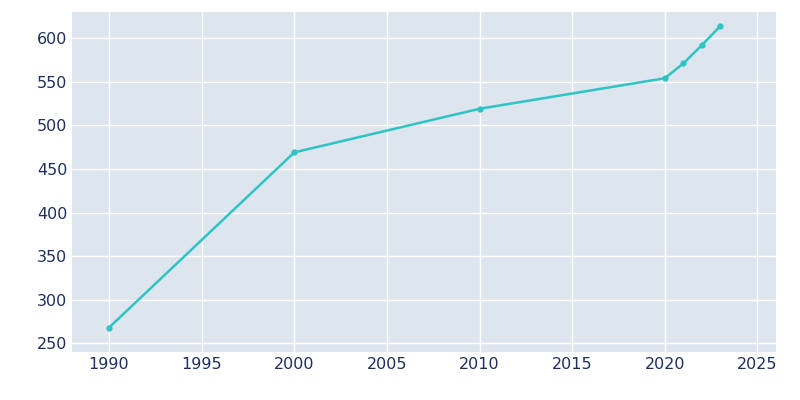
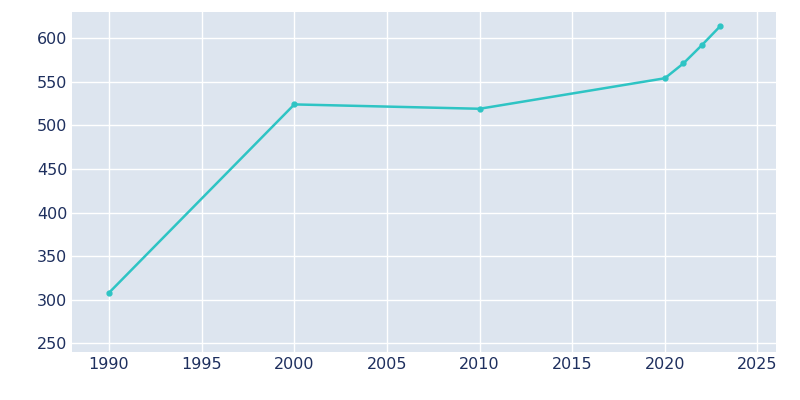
1990: 268 -> 308
2000: 469 -> 524
